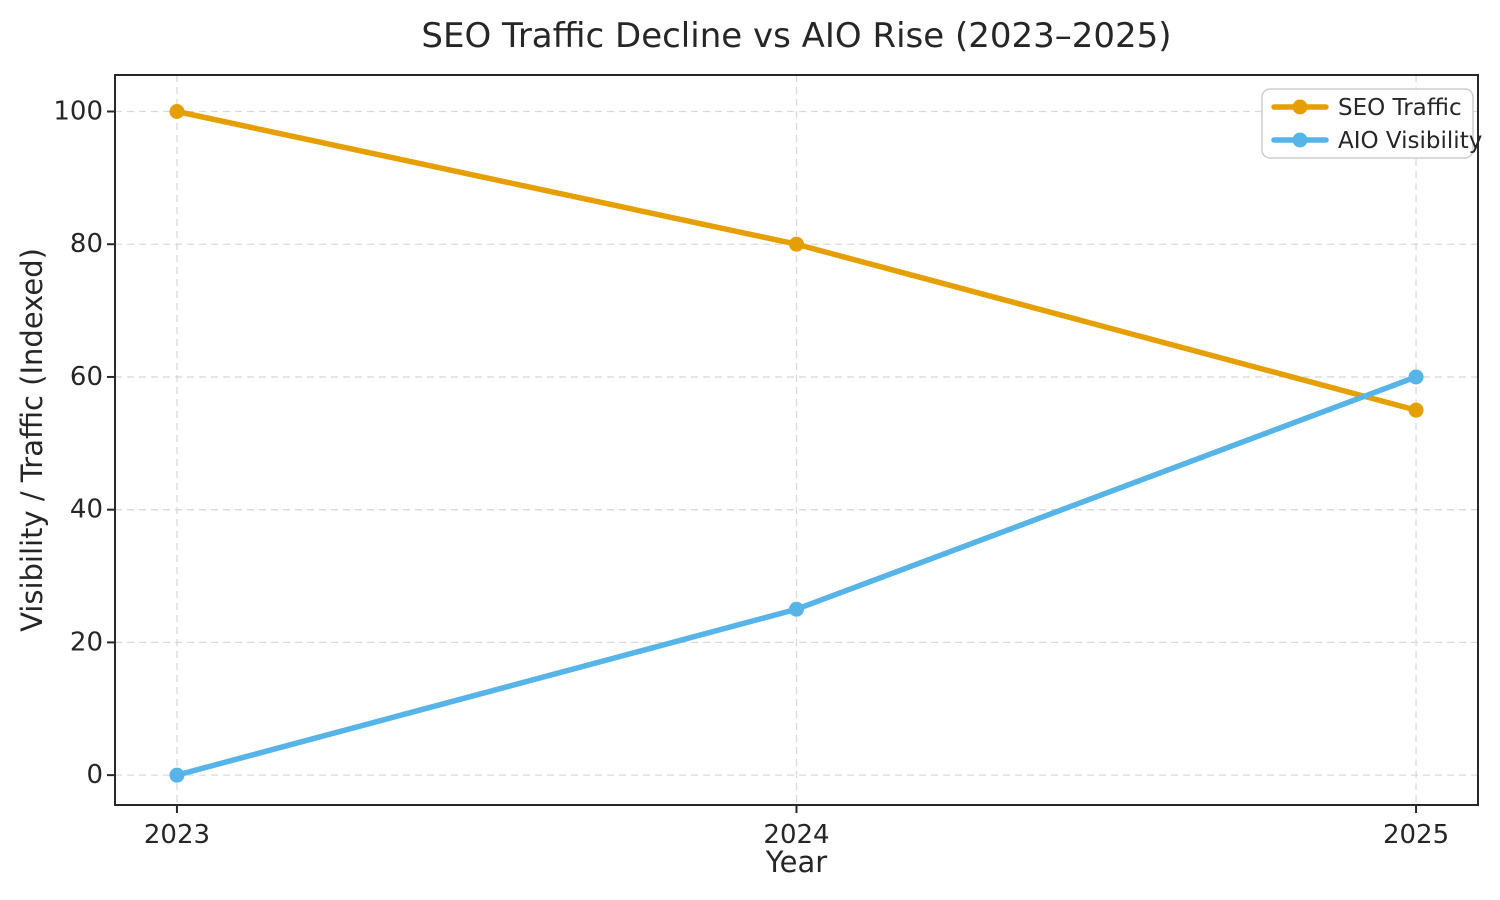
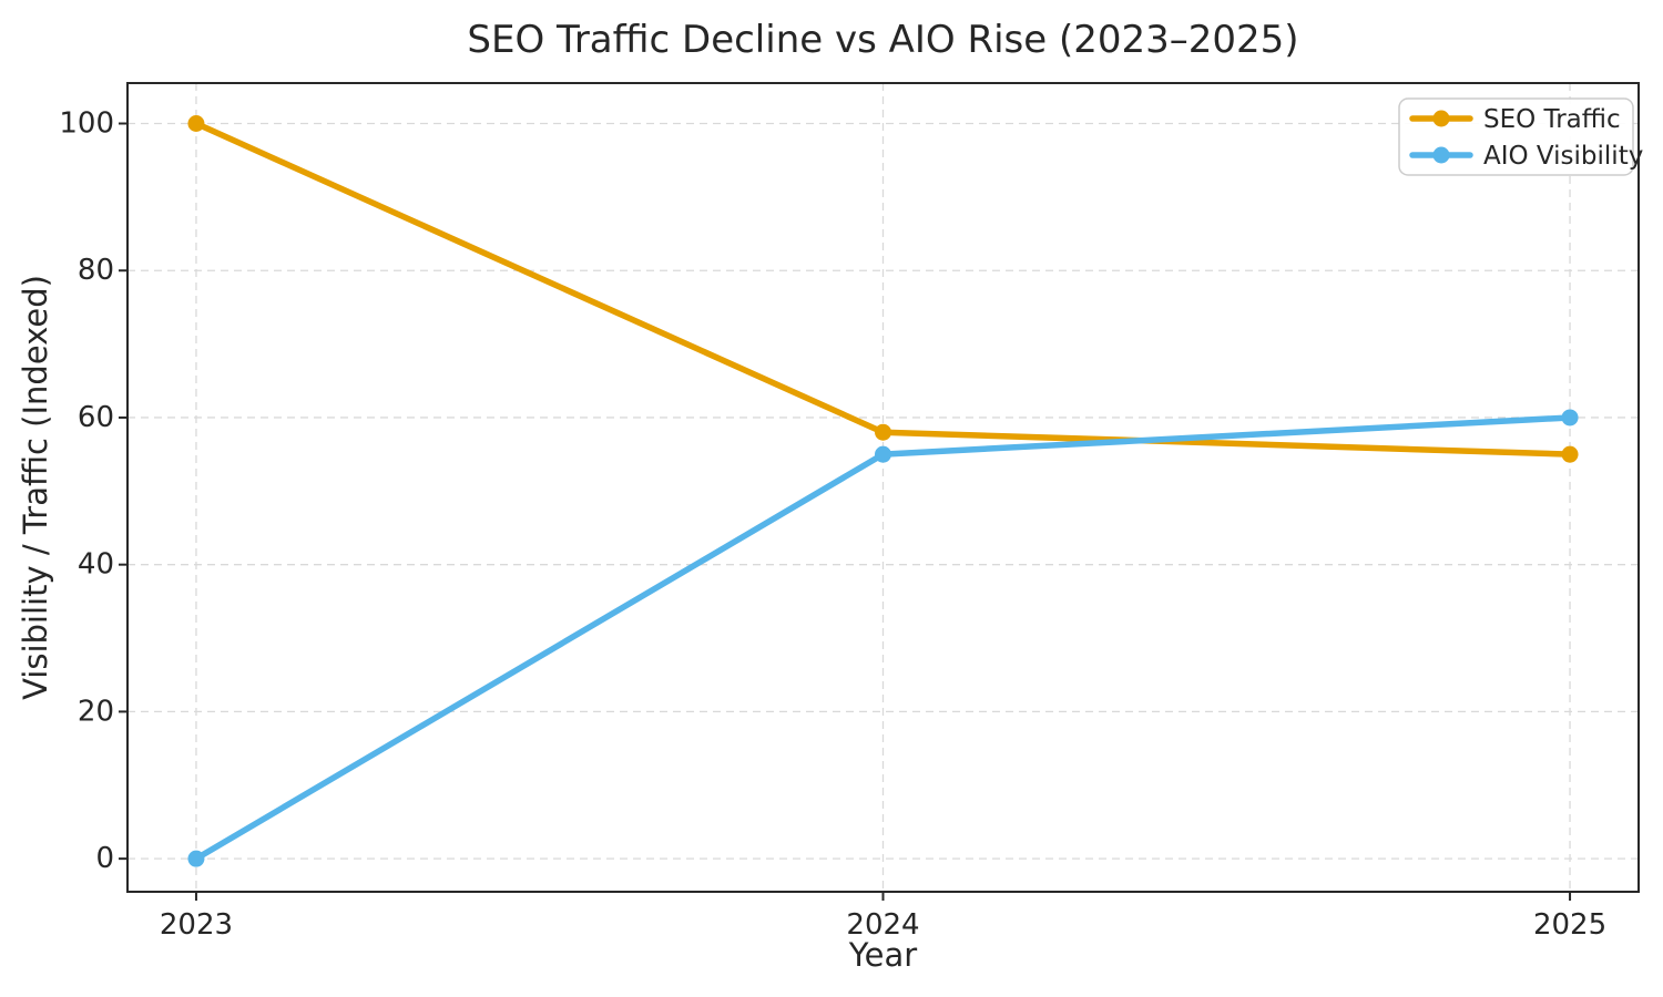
SEO Traffic/2024: 80 -> 58
AIO Visibility/2024: 25 -> 55
